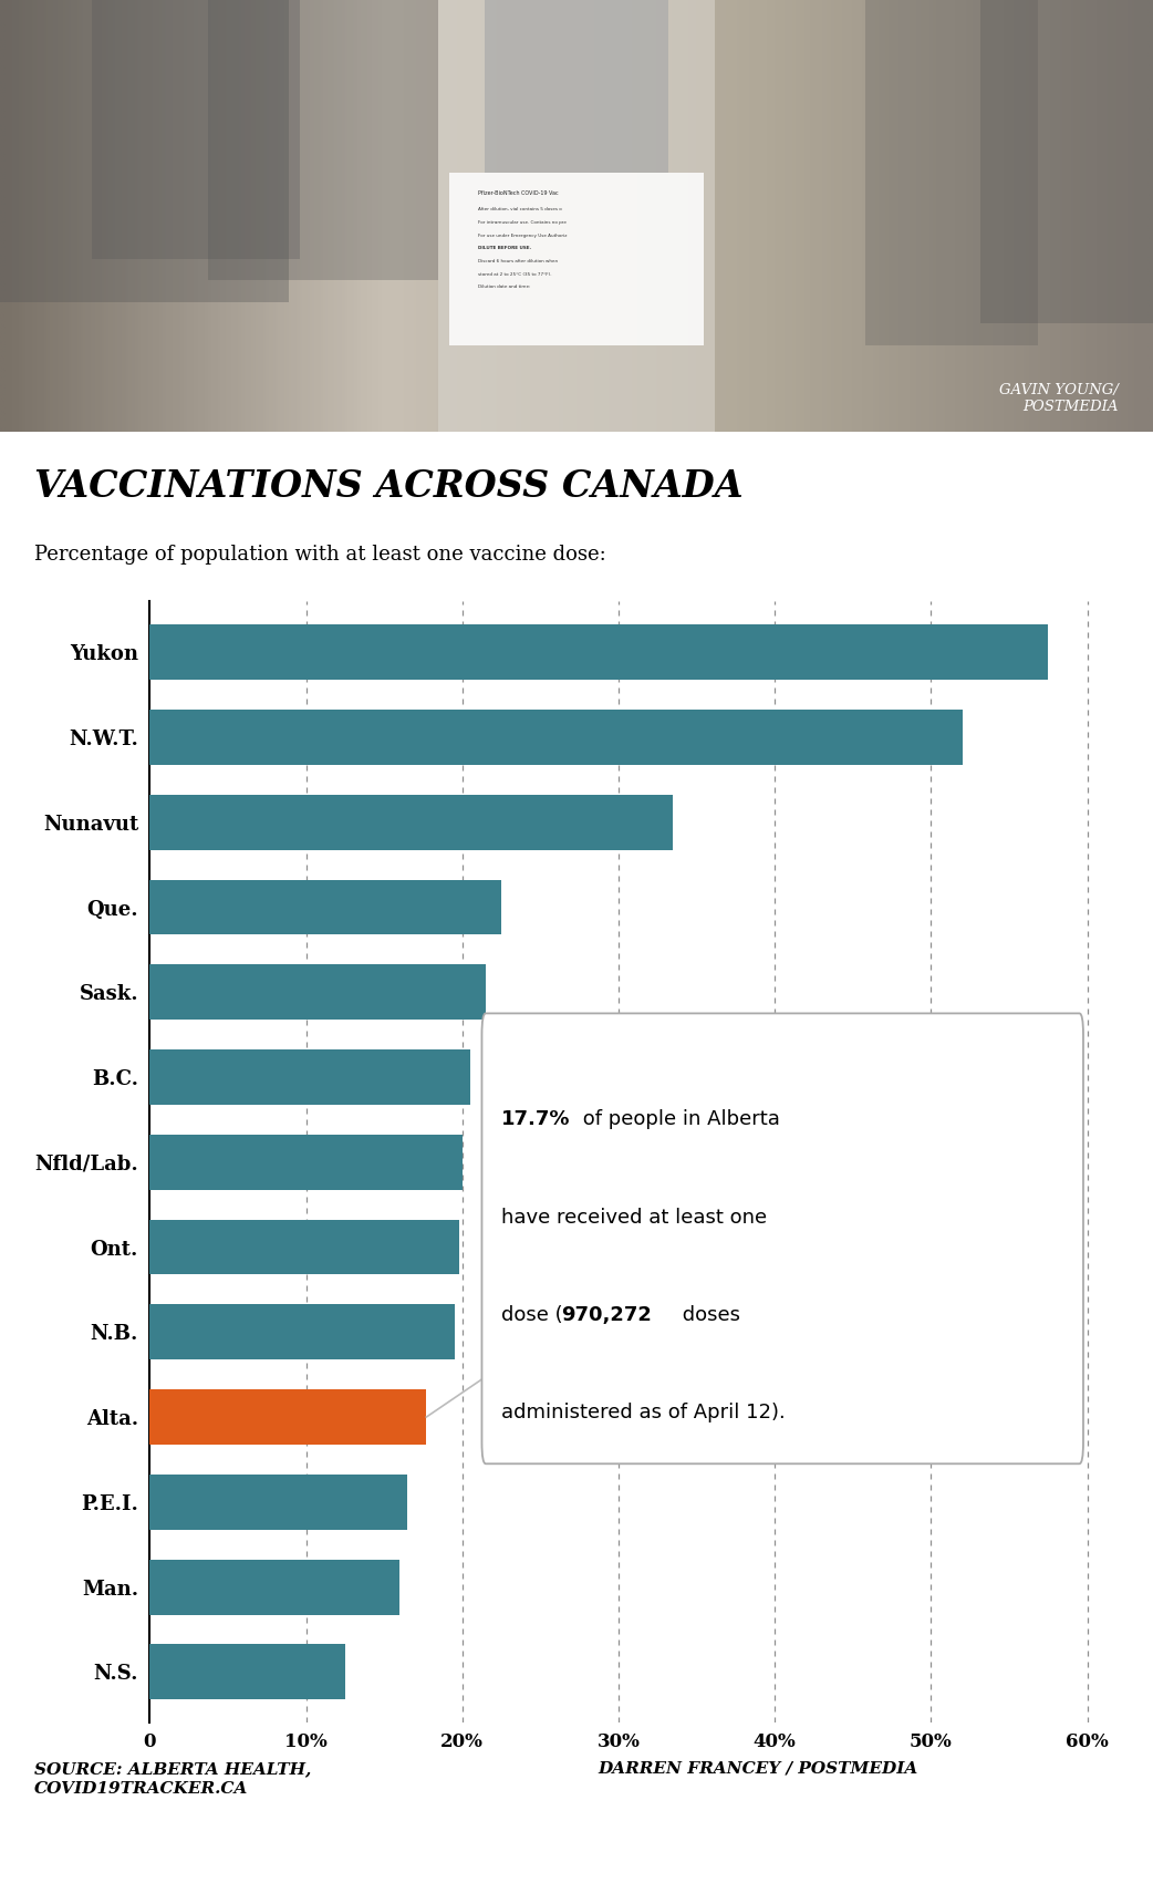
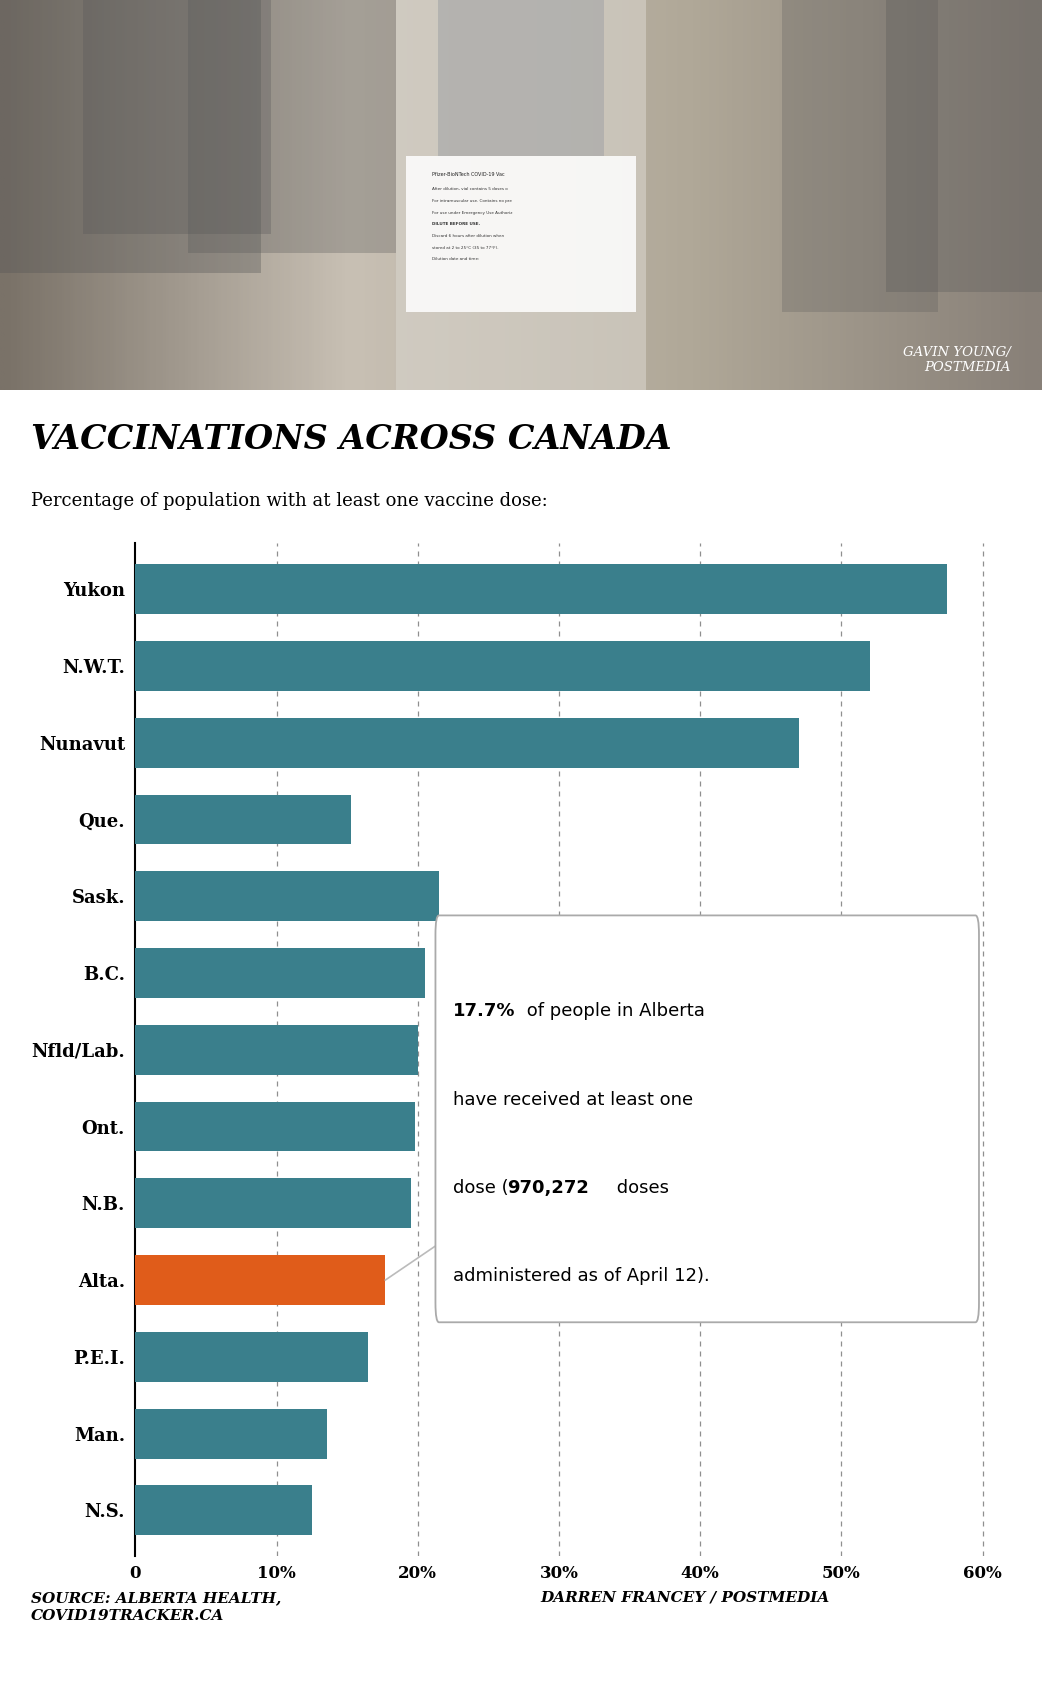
Nunavut: 33.5% -> 47.0%
Que.: 22.5% -> 15.3%
Man.: 16.0% -> 13.6%
